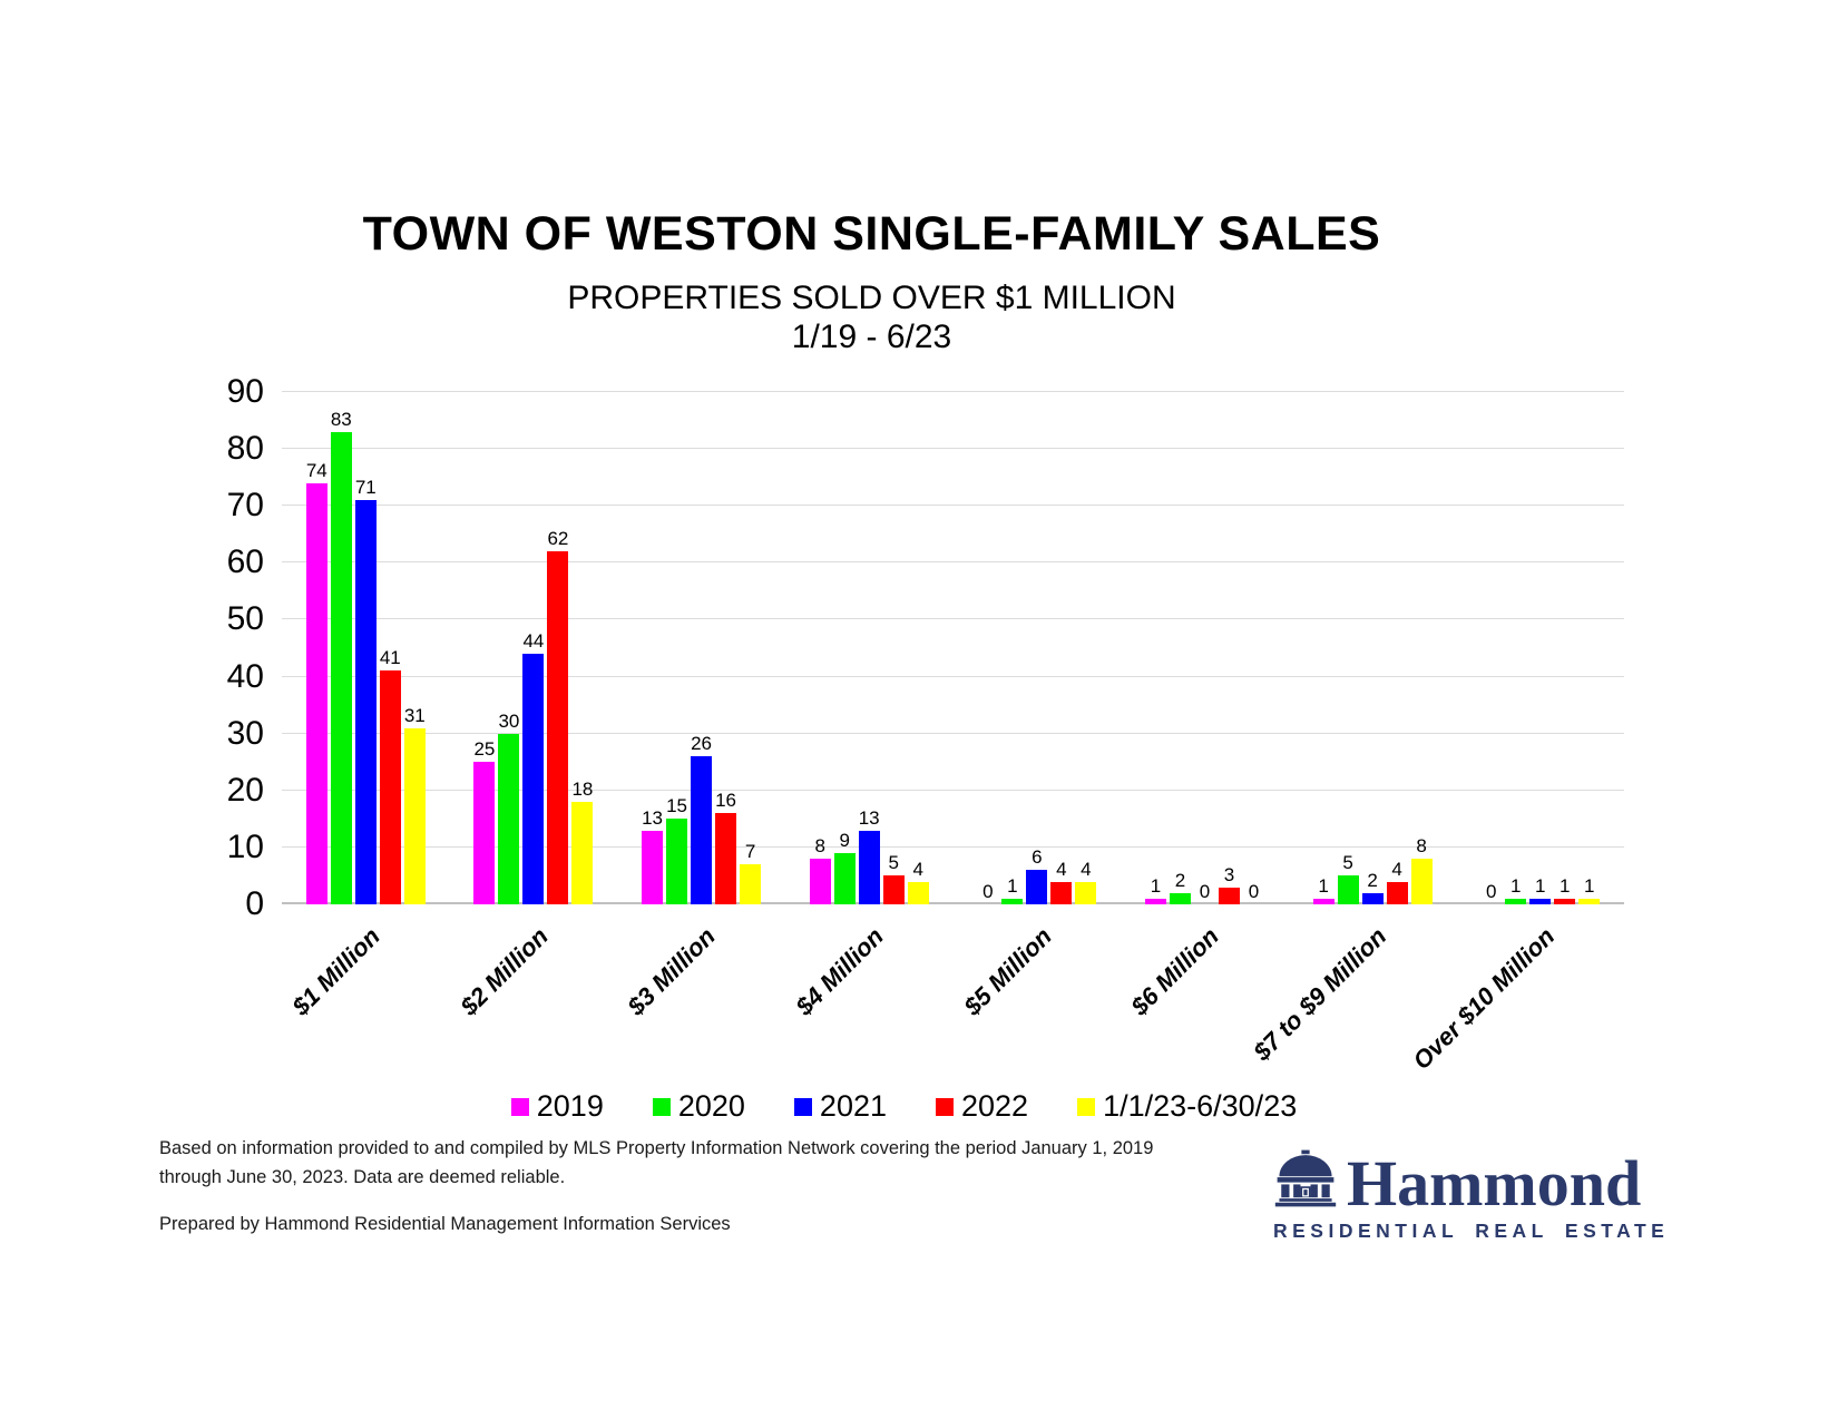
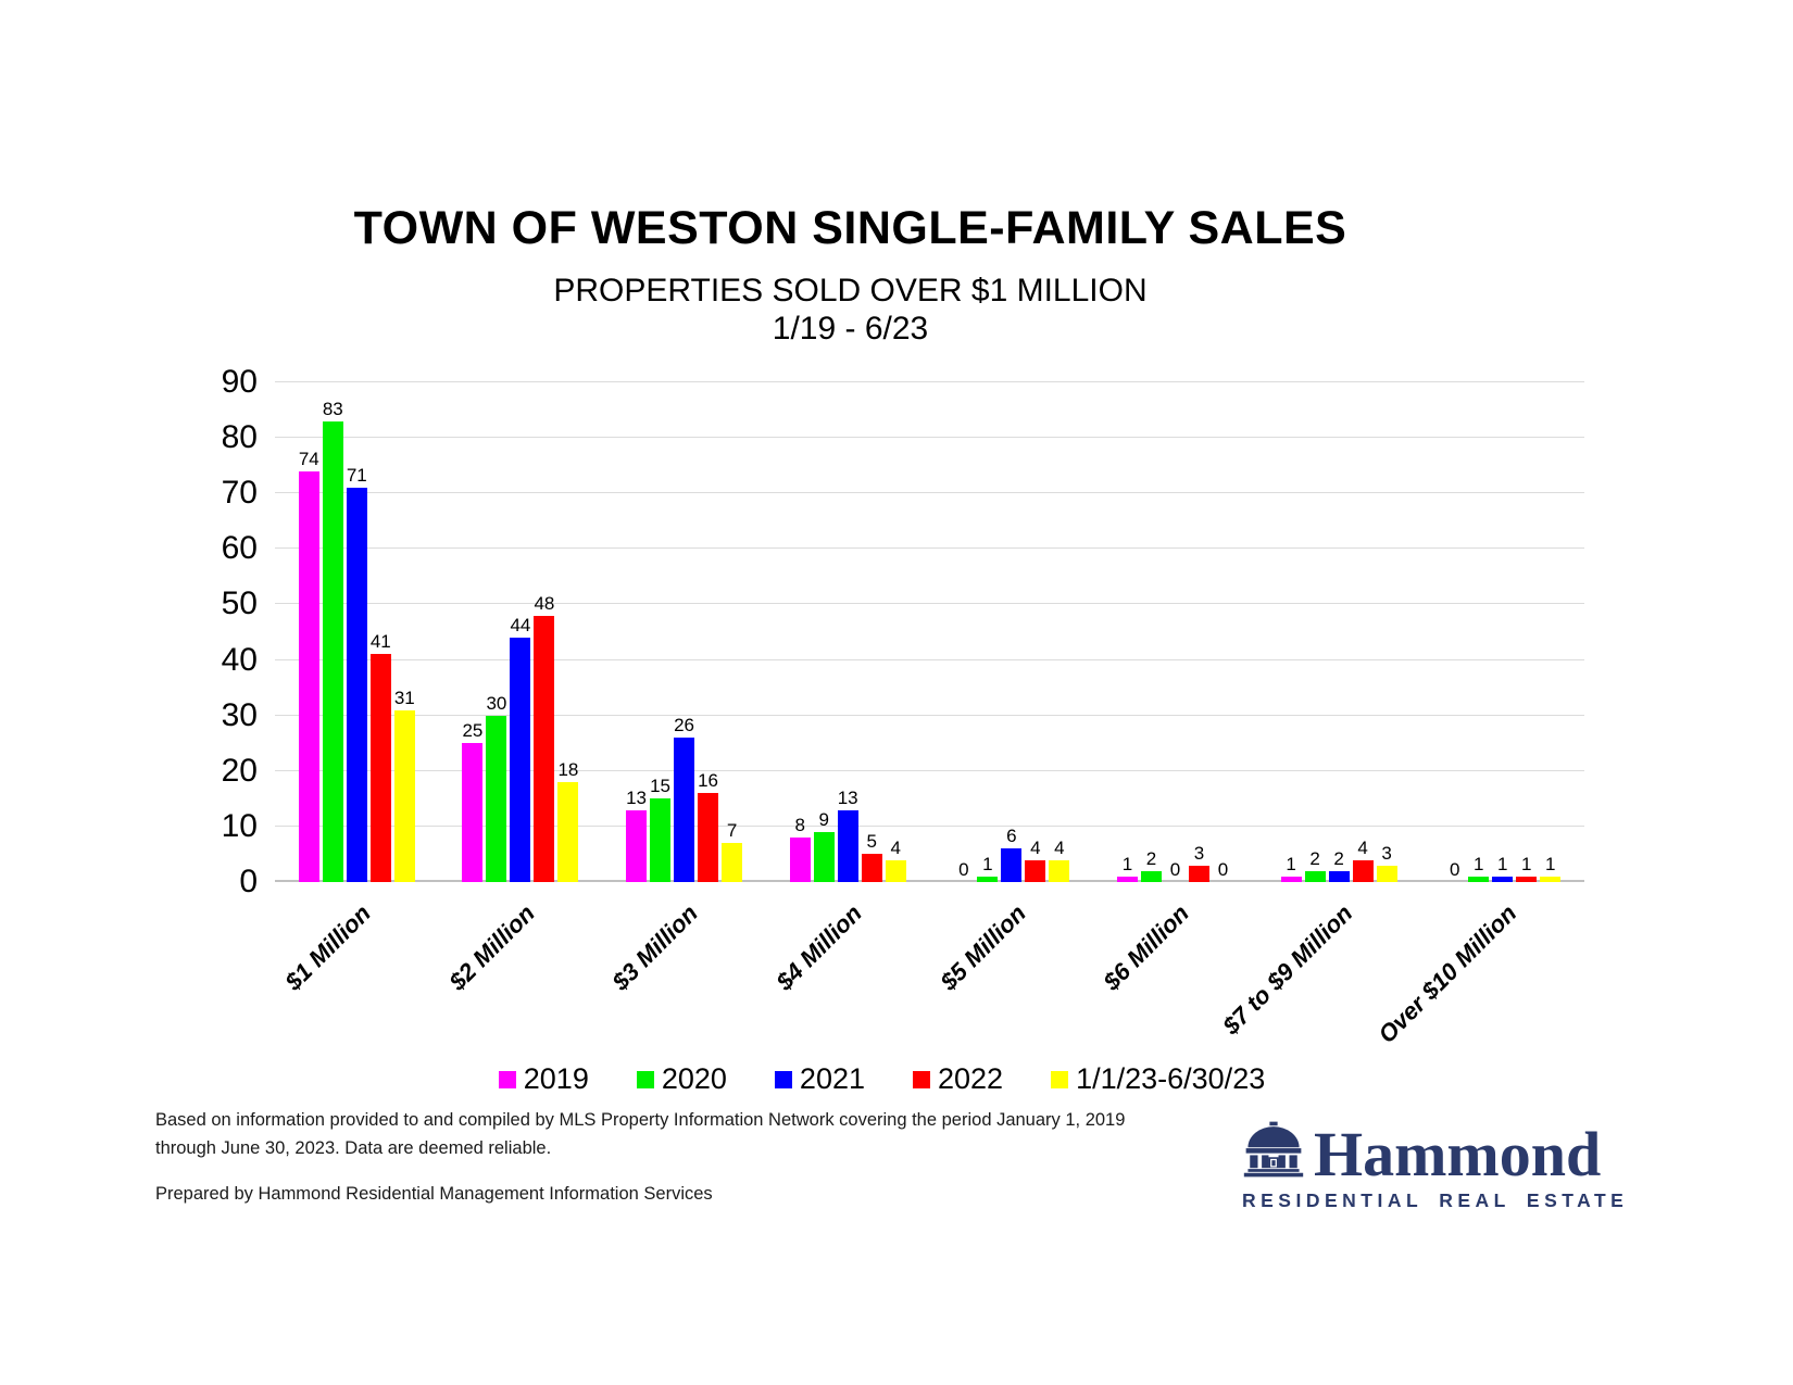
2022/$2 Million: 62 -> 48
2020/$7 to $9 Million: 5 -> 2
1/1/23-6/30/23/$7 to $9 Million: 8 -> 3
